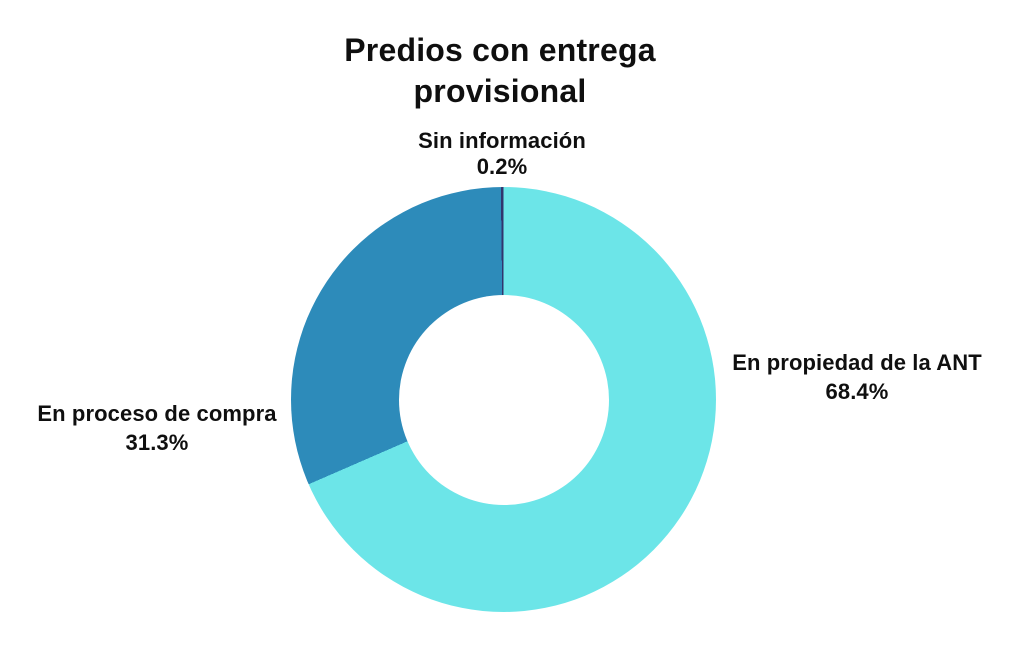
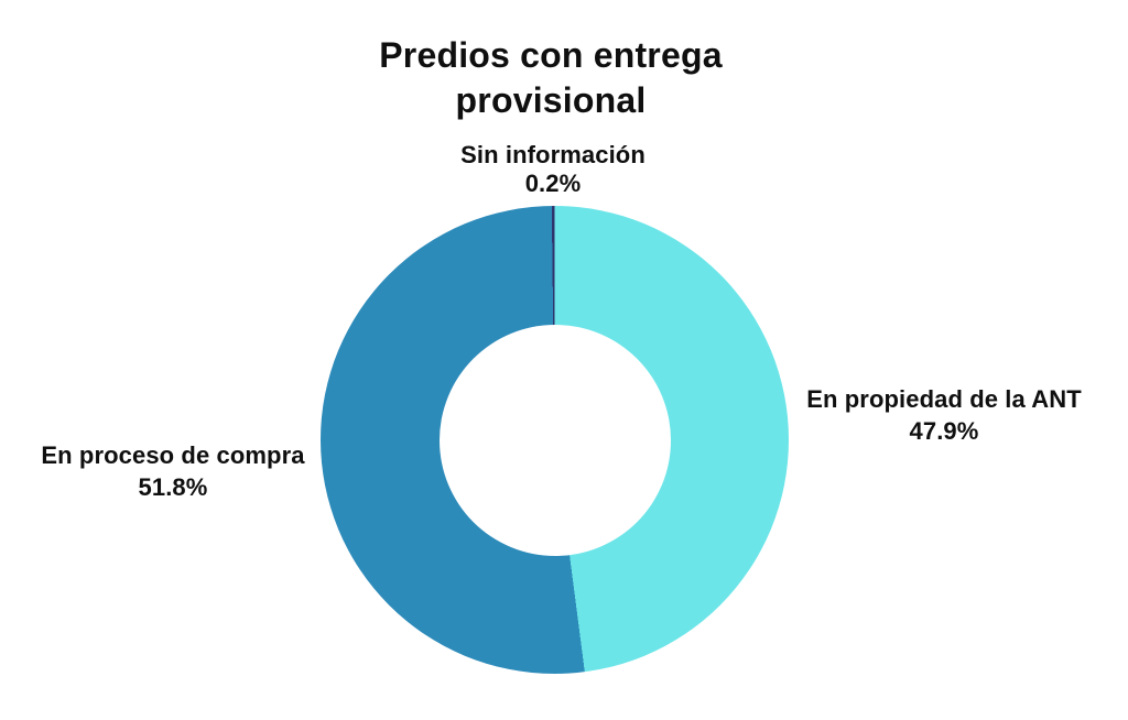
En propiedad de la ANT: 68.4% -> 47.9%
En proceso de compra: 31.3% -> 51.8%
